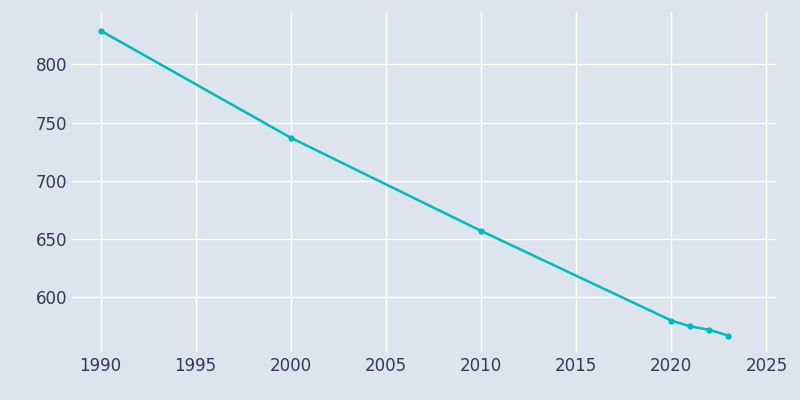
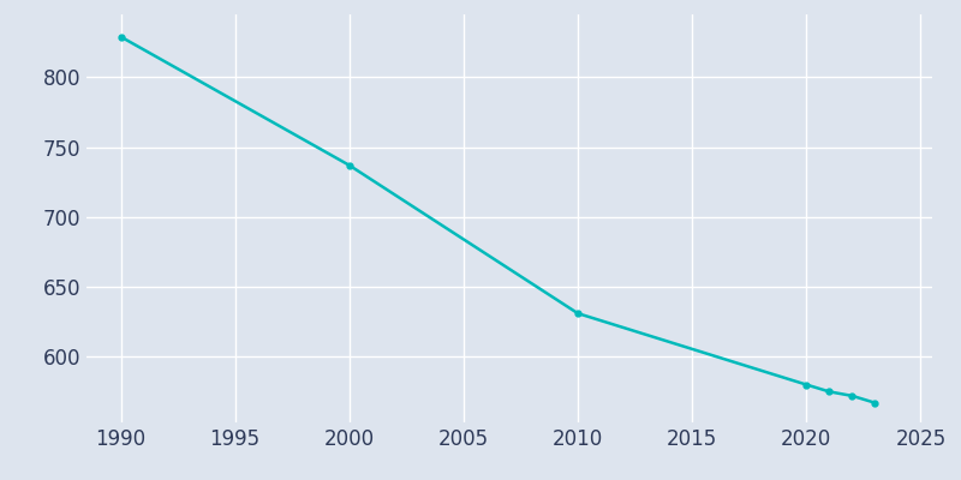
2010: 657 -> 631
